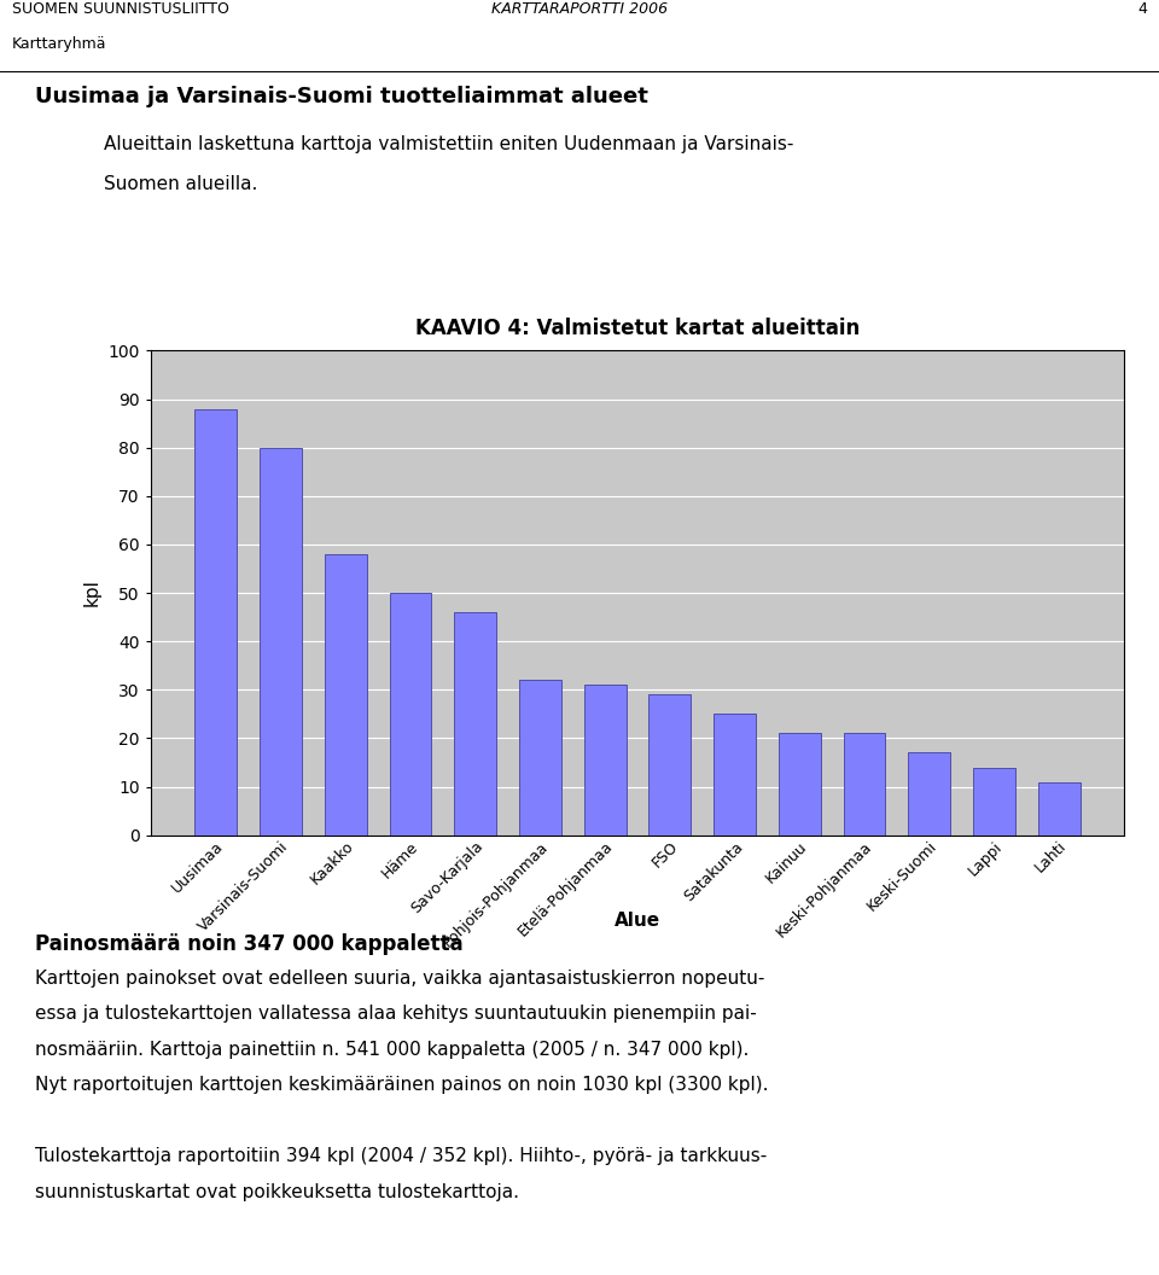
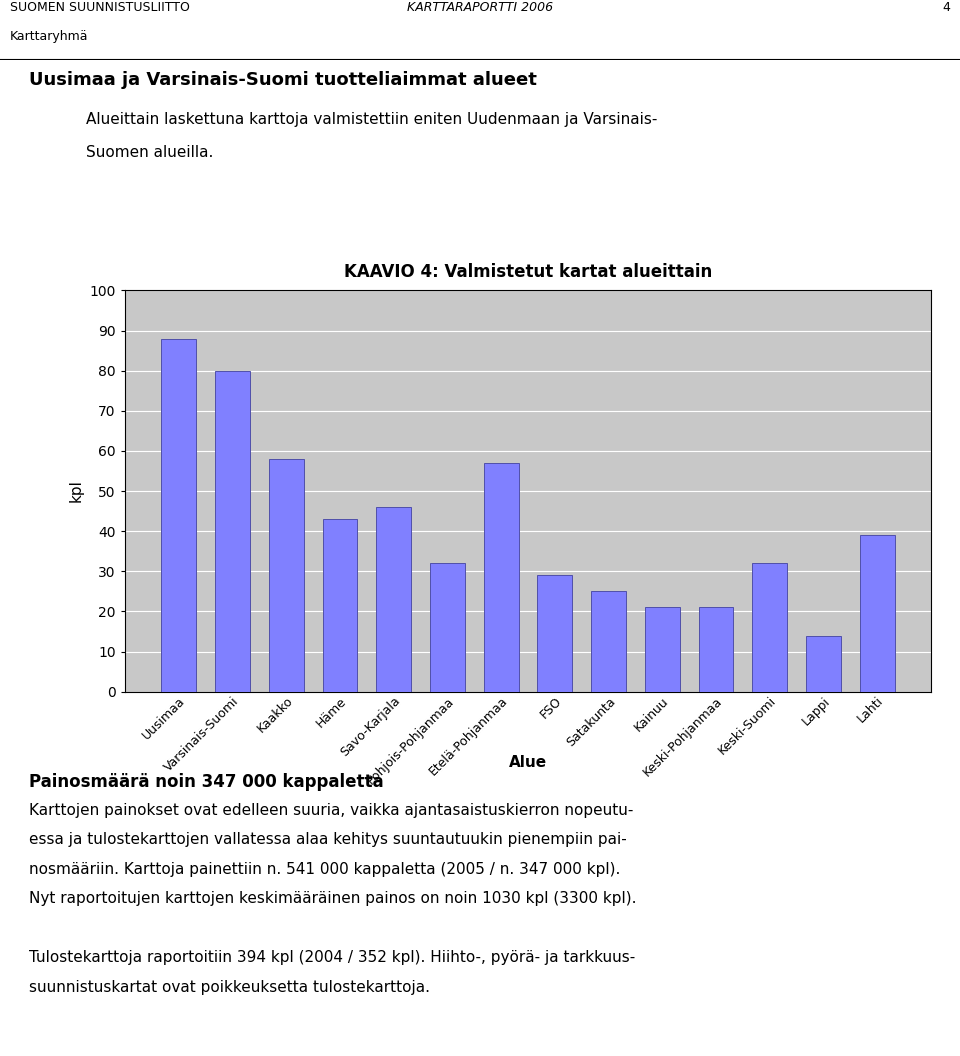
Häme: 50 -> 43
Etelä-Pohjanmaa: 31 -> 57
Keski-Suomi: 17 -> 32
Lahti: 11 -> 39
